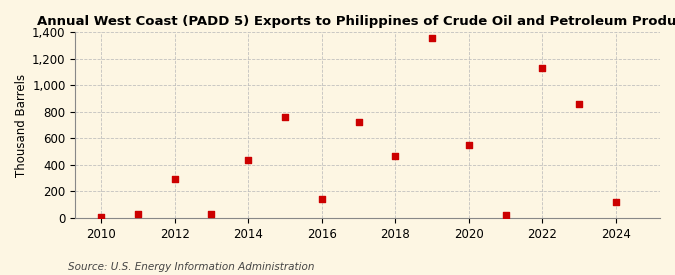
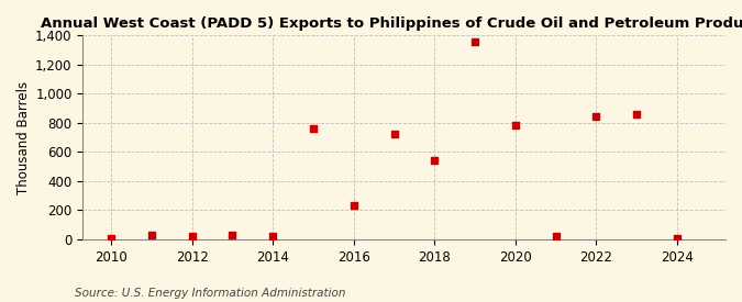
2012: 290 -> 20
2014: 440 -> 20
2016: 140 -> 230
2018: 470 -> 540
2020: 550 -> 780
2022: 1,130 -> 840
2024: 120 -> 10
